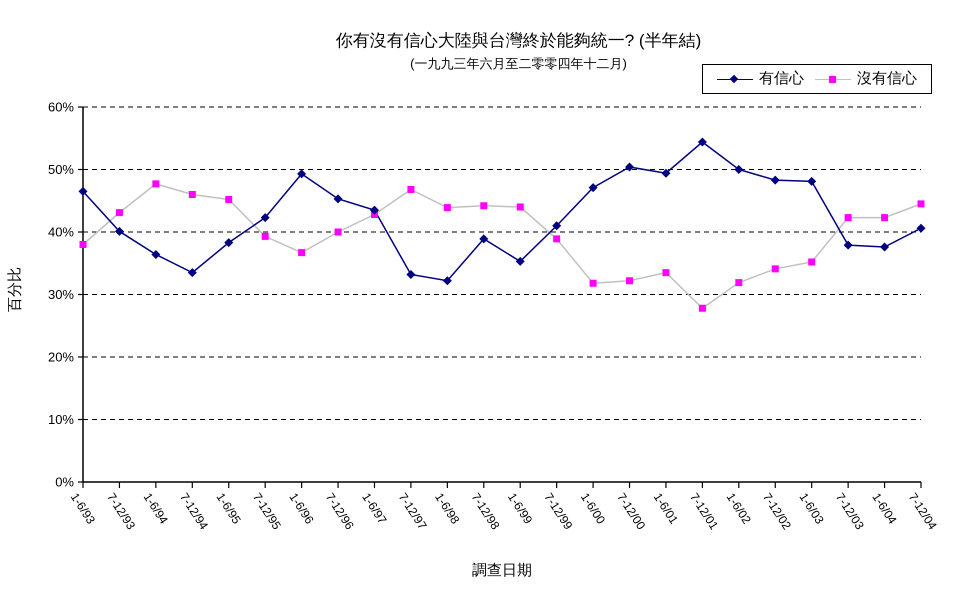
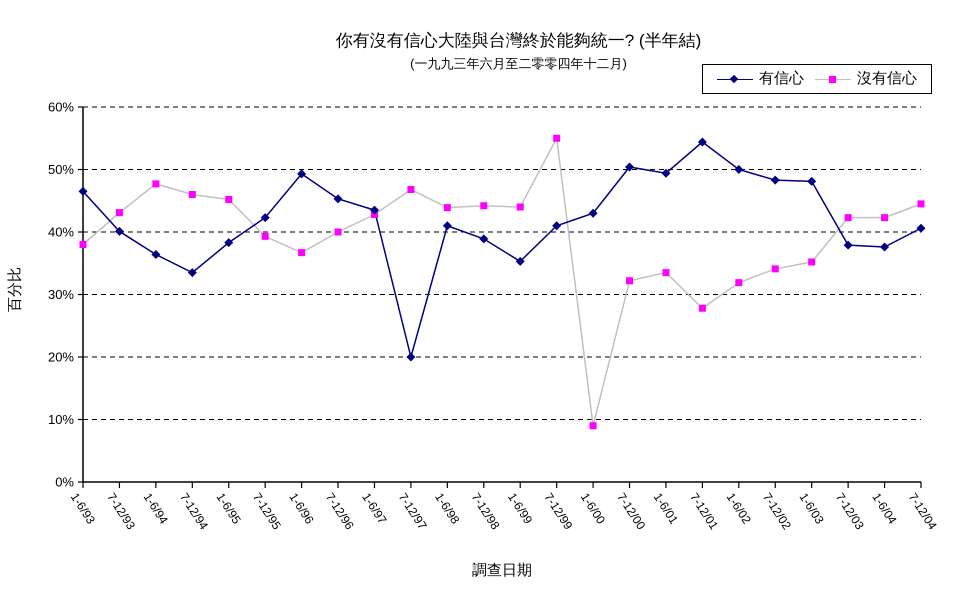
有信心/7-12/97: 33% -> 20%
有信心/1-6/98: 32% -> 41%
沒有信心/7-12/99: 39% -> 55%
有信心/1-6/00: 47% -> 43%
沒有信心/1-6/00: 32% -> 9%
